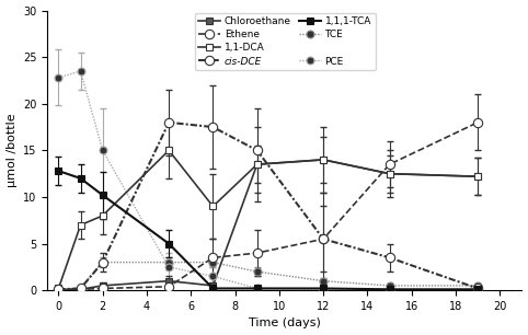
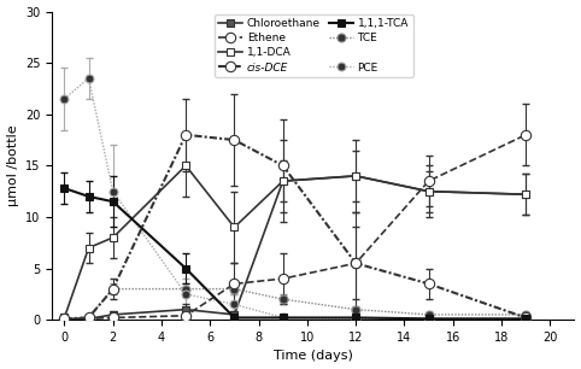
PCE/0: 22.8 -> 21.5
1,1,1-TCA/2: 10.2 -> 11.5
PCE/2: 15.0 -> 12.5
